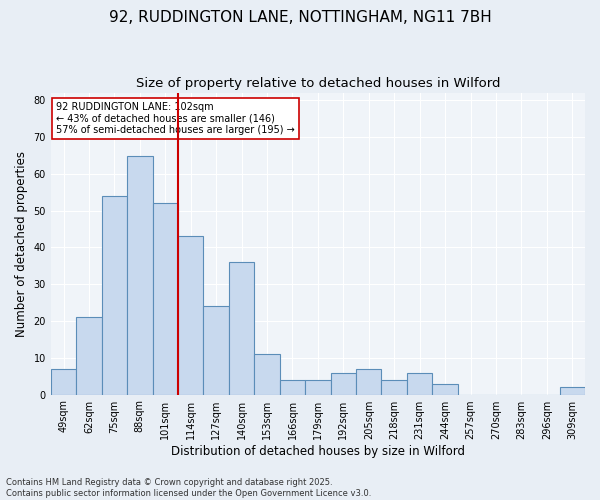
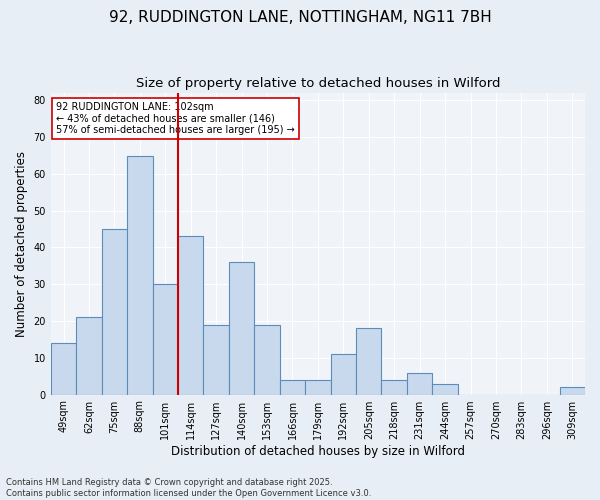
49sqm: 7 -> 14
75sqm: 54 -> 45
101sqm: 52 -> 30
127sqm: 24 -> 19
153sqm: 11 -> 19
192sqm: 6 -> 11
205sqm: 7 -> 18
